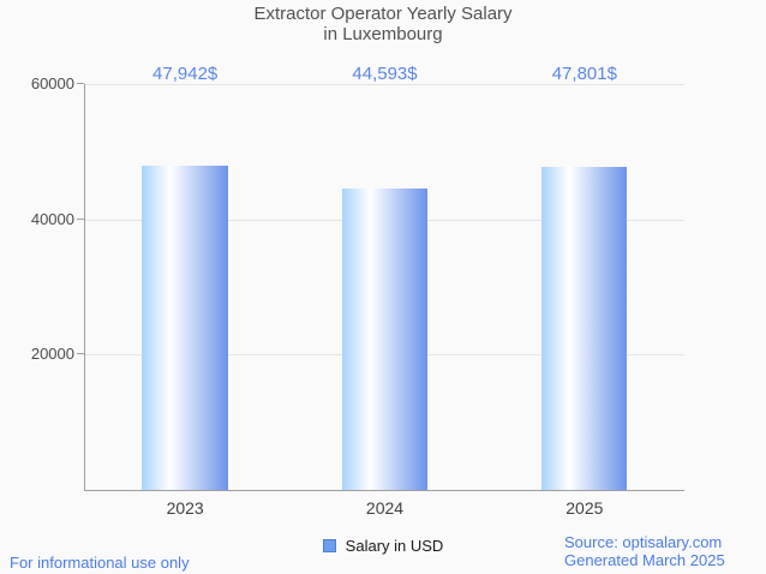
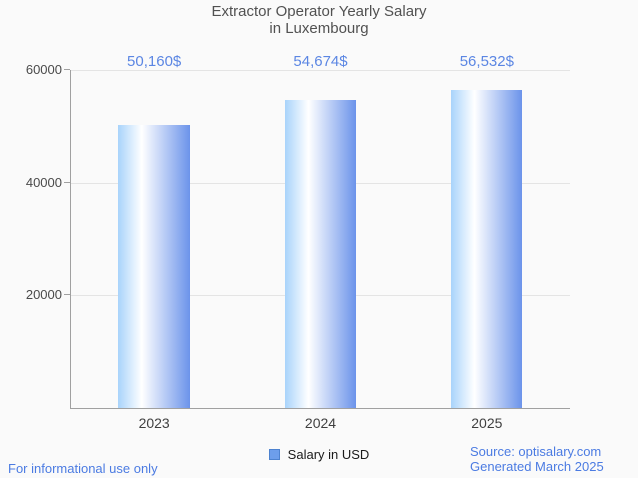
2023: 47,942 -> 50,160
2024: 44,593 -> 54,674
2025: 47,801 -> 56,532
